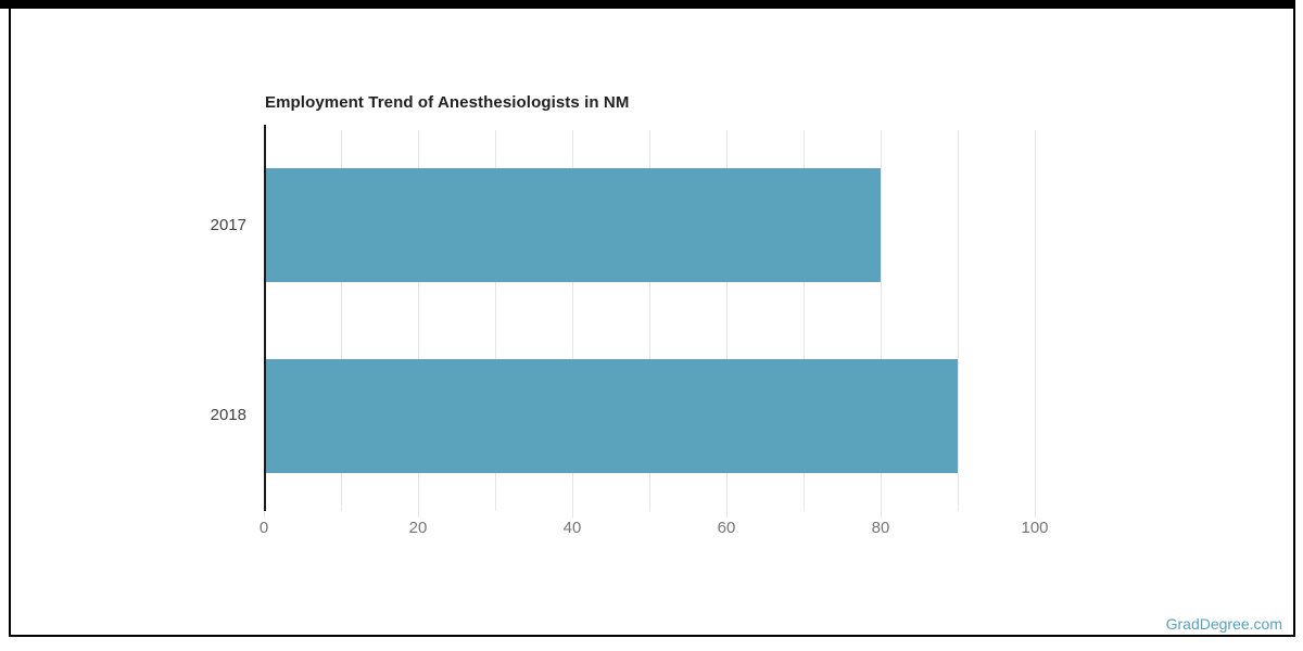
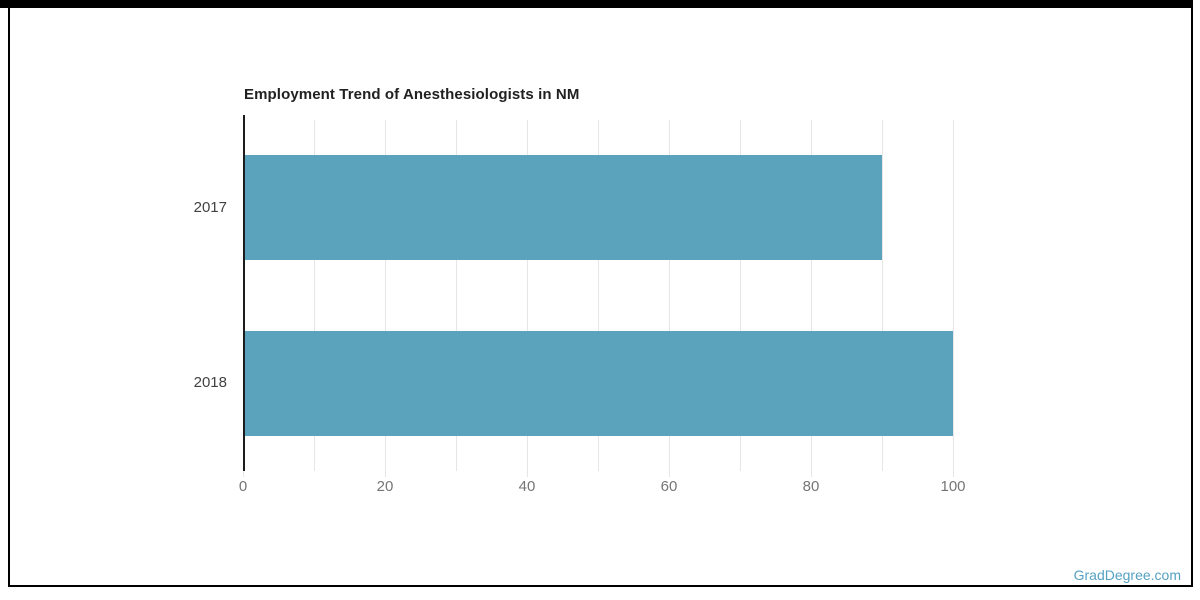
2017: 80 -> 90
2018: 90 -> 100
